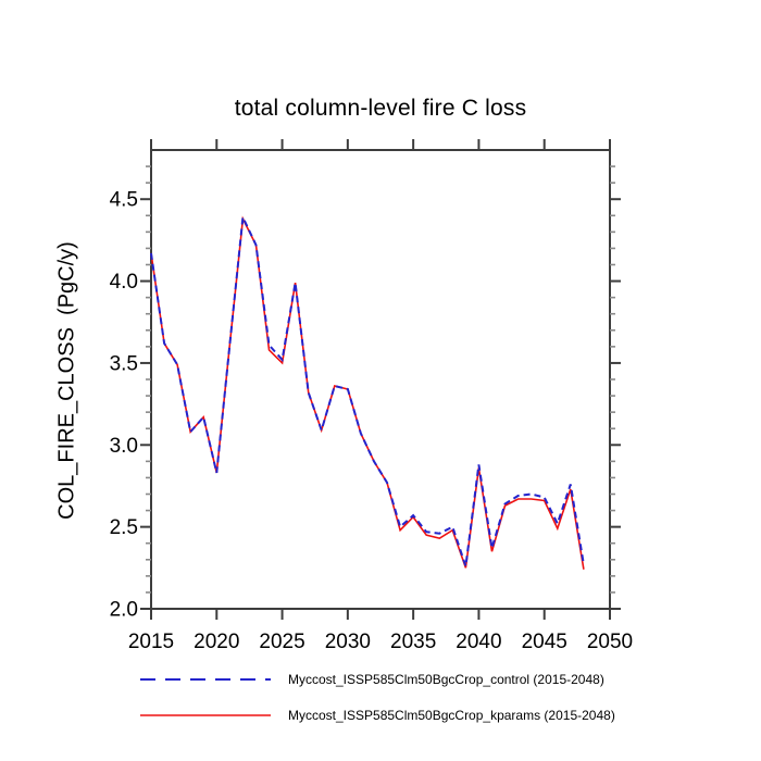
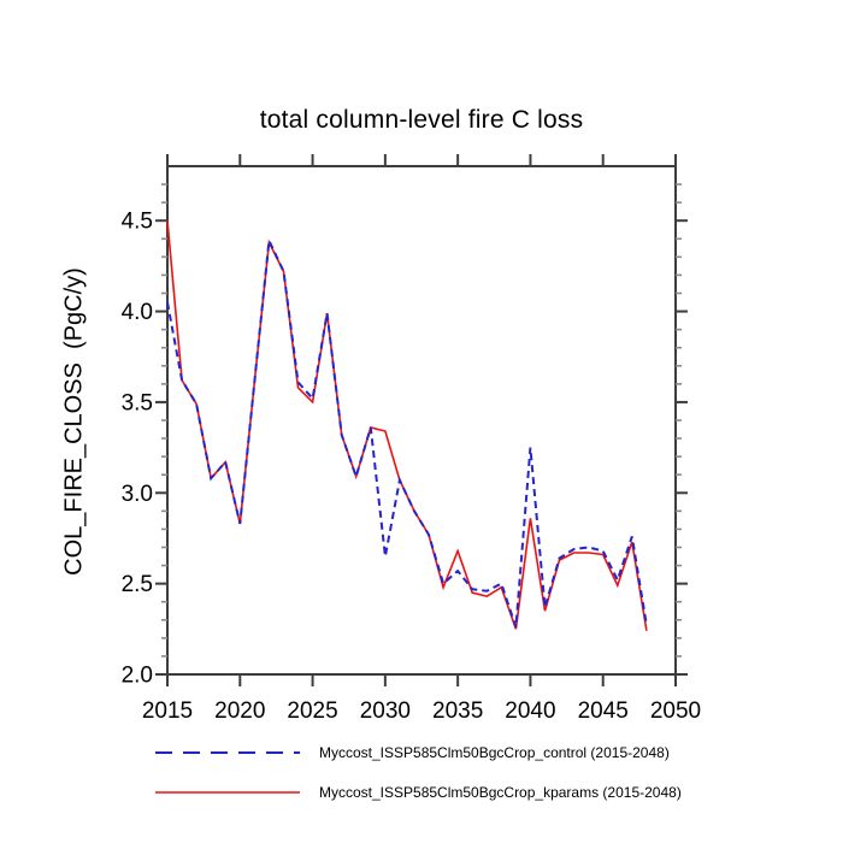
Myccost_ISSP585Clm50BgcCrop_control (2015-2048)/2015: 4.17 -> 4.05
Myccost_ISSP585Clm50BgcCrop_kparams (2015-2048)/2015: 4.17 -> 4.50
Myccost_ISSP585Clm50BgcCrop_control (2015-2048)/2030: 3.34 -> 2.65
Myccost_ISSP585Clm50BgcCrop_kparams (2015-2048)/2035: 2.56 -> 2.68
Myccost_ISSP585Clm50BgcCrop_control (2015-2048)/2040: 2.88 -> 3.25
